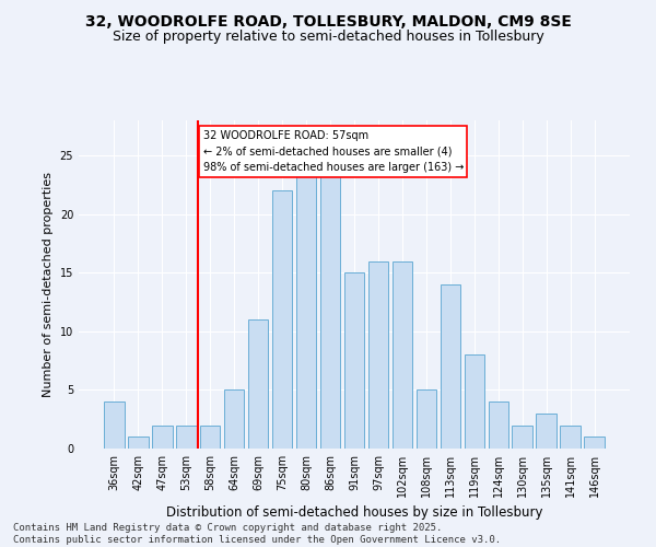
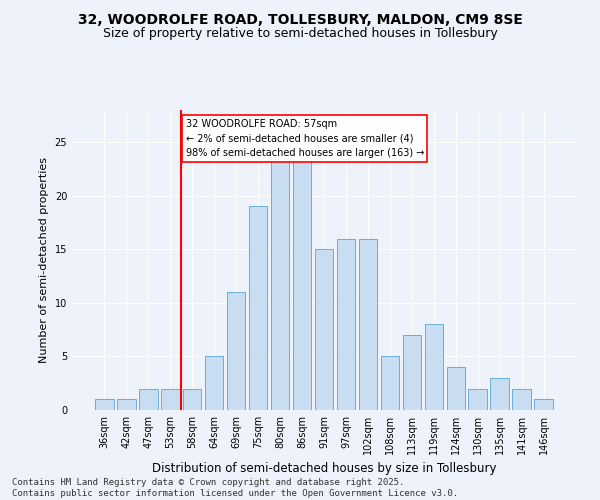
36sqm: 4 -> 1
75sqm: 22 -> 19
113sqm: 14 -> 7
